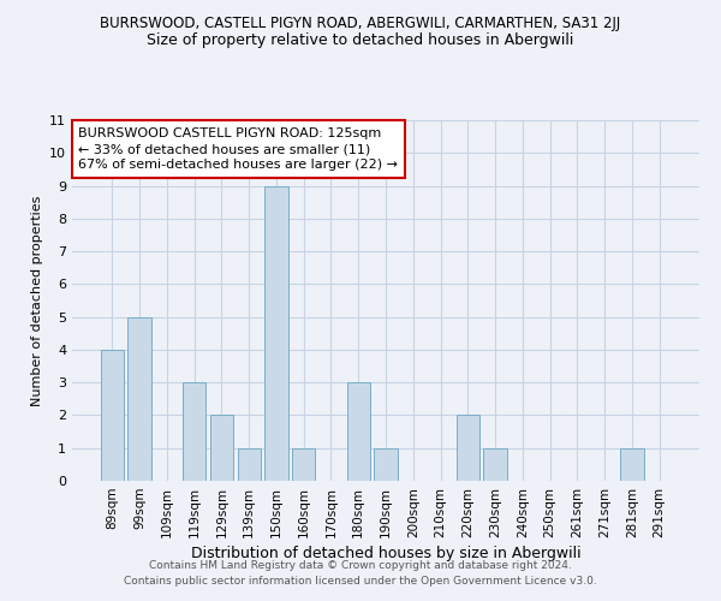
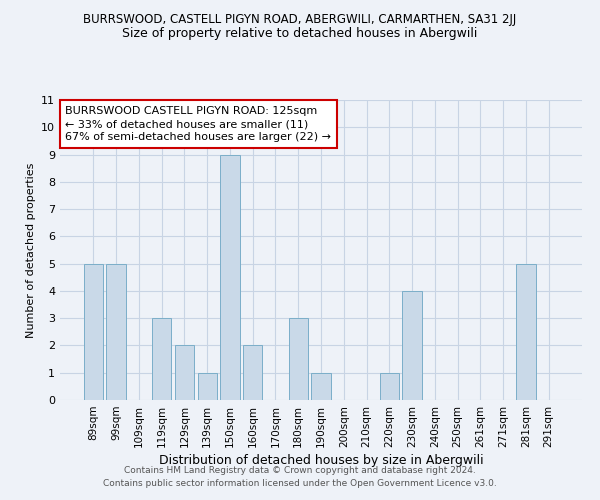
89sqm: 4 -> 5
160sqm: 1 -> 2
220sqm: 2 -> 1
230sqm: 1 -> 4
281sqm: 1 -> 5
